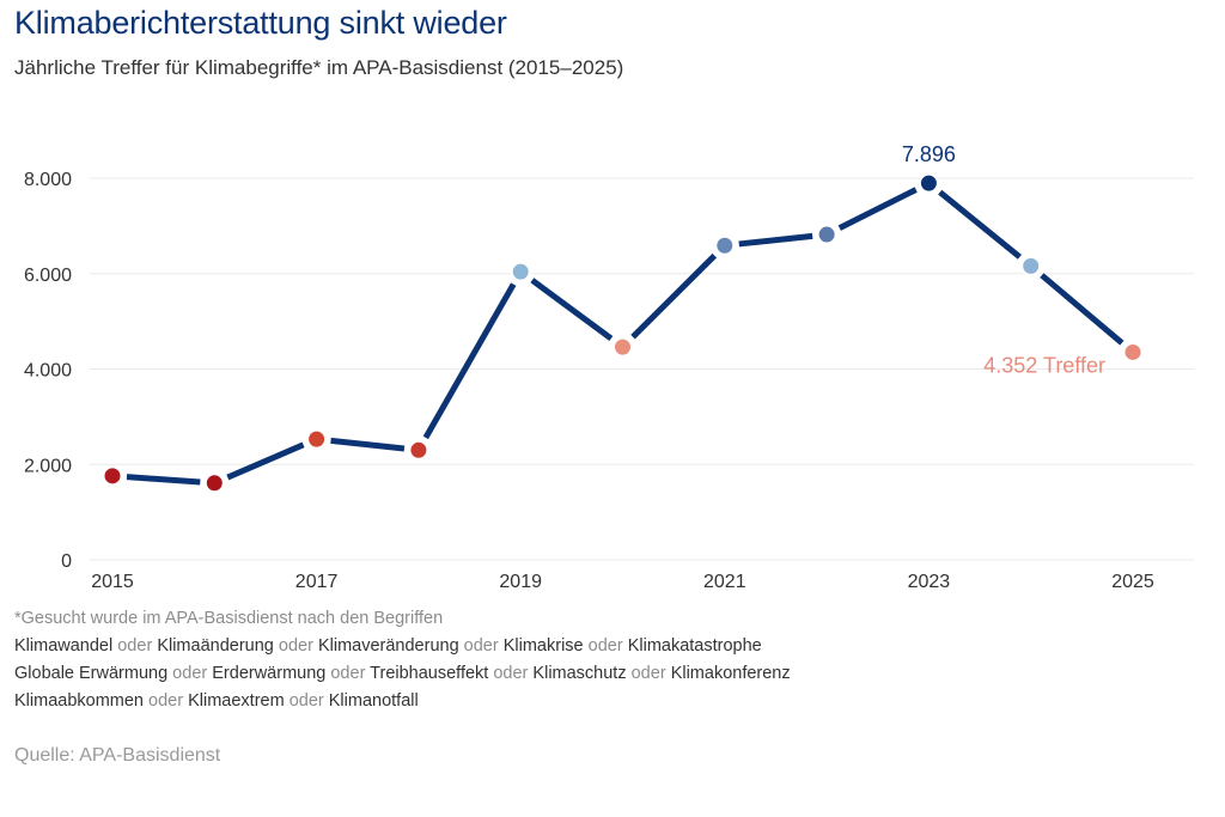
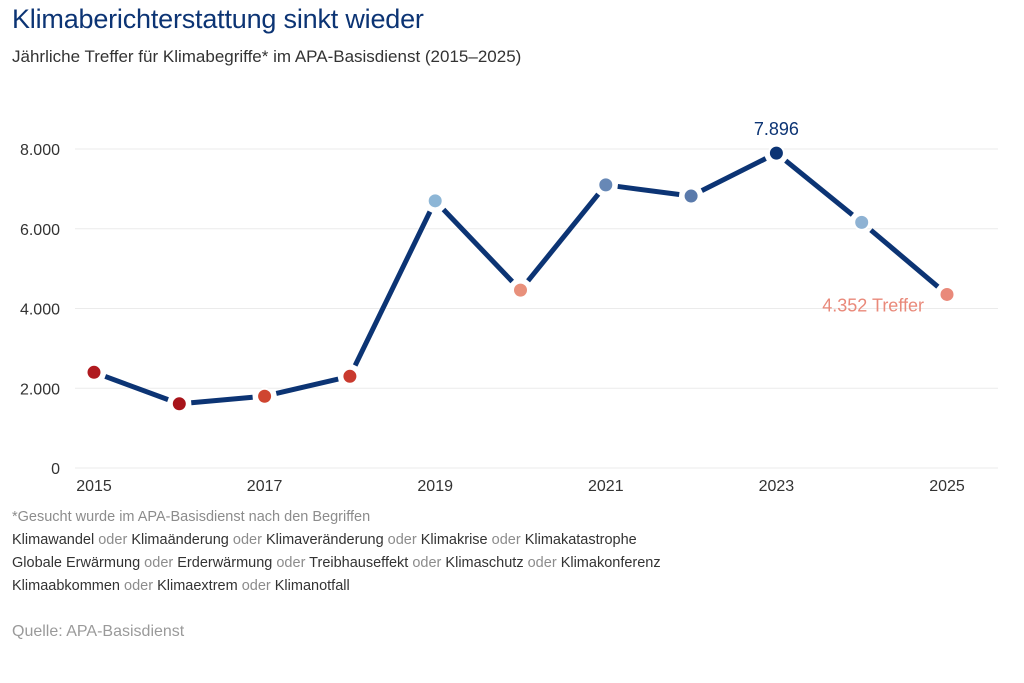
2015: 1800 -> 2400
2017: 2500 -> 1800
2019: 6000 -> 6700
2021: 6600 -> 7100
